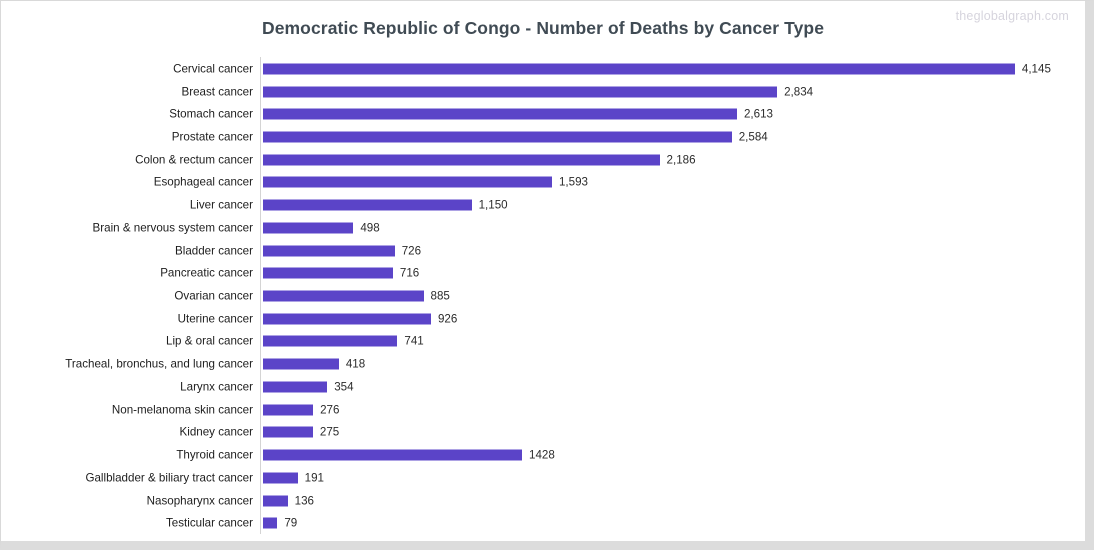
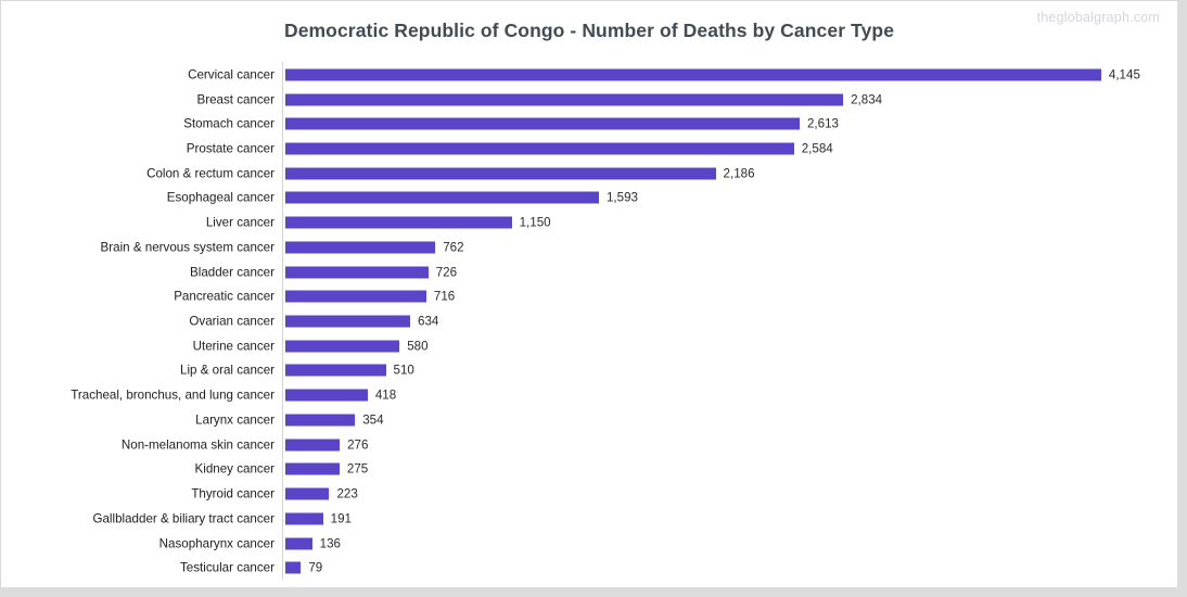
Brain & nervous system cancer: 498 -> 762
Ovarian cancer: 885 -> 634
Uterine cancer: 926 -> 580
Lip & oral cancer: 741 -> 510
Thyroid cancer: 1428 -> 223
